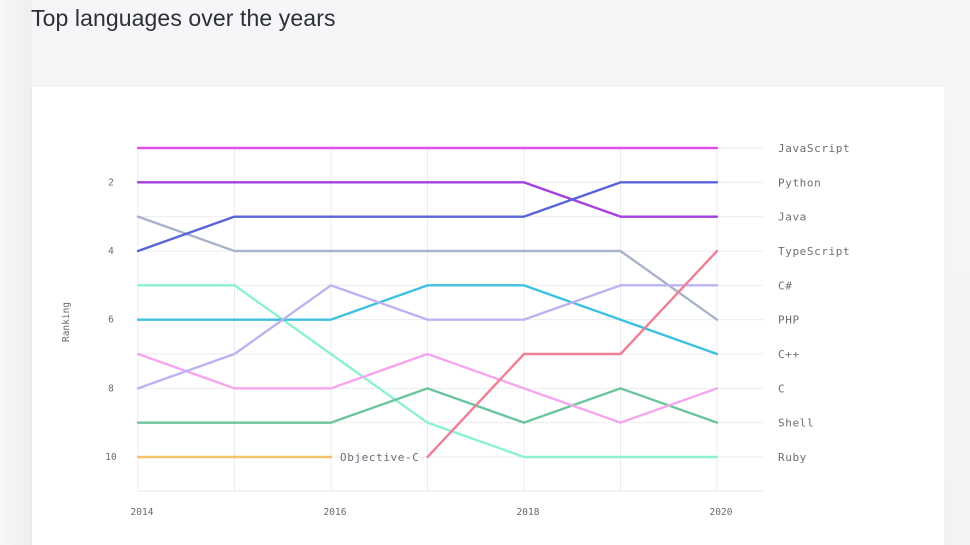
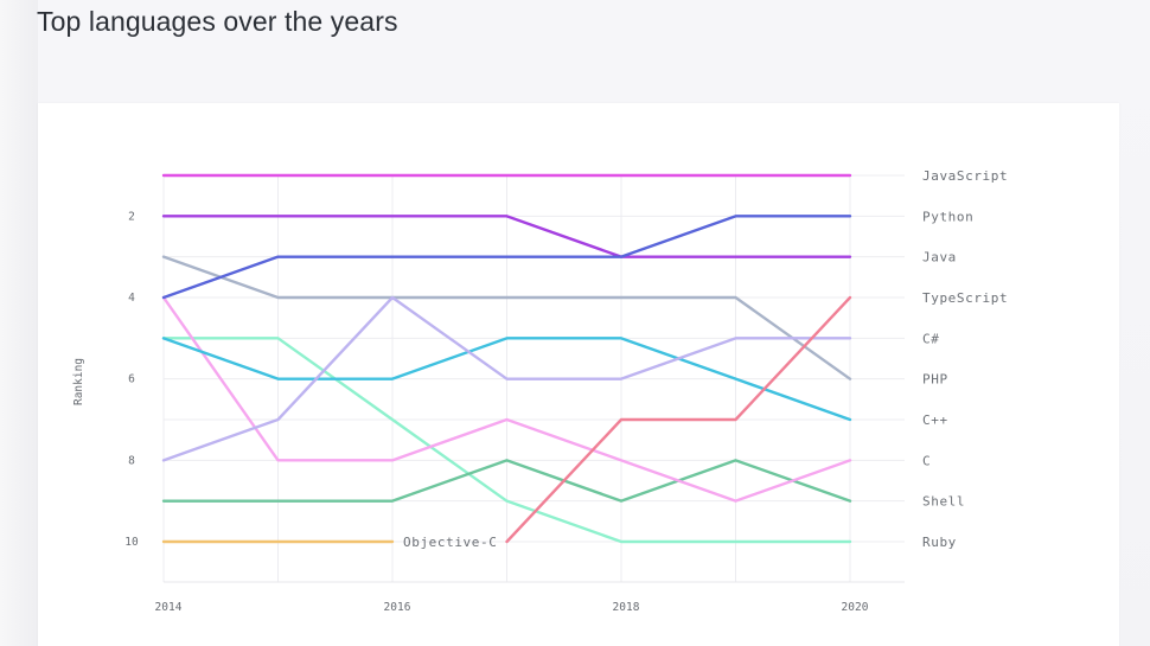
C++/2014: 6 -> 5
C/2014: 7 -> 4
C#/2016: 5 -> 4
Java/2018: 2 -> 3
